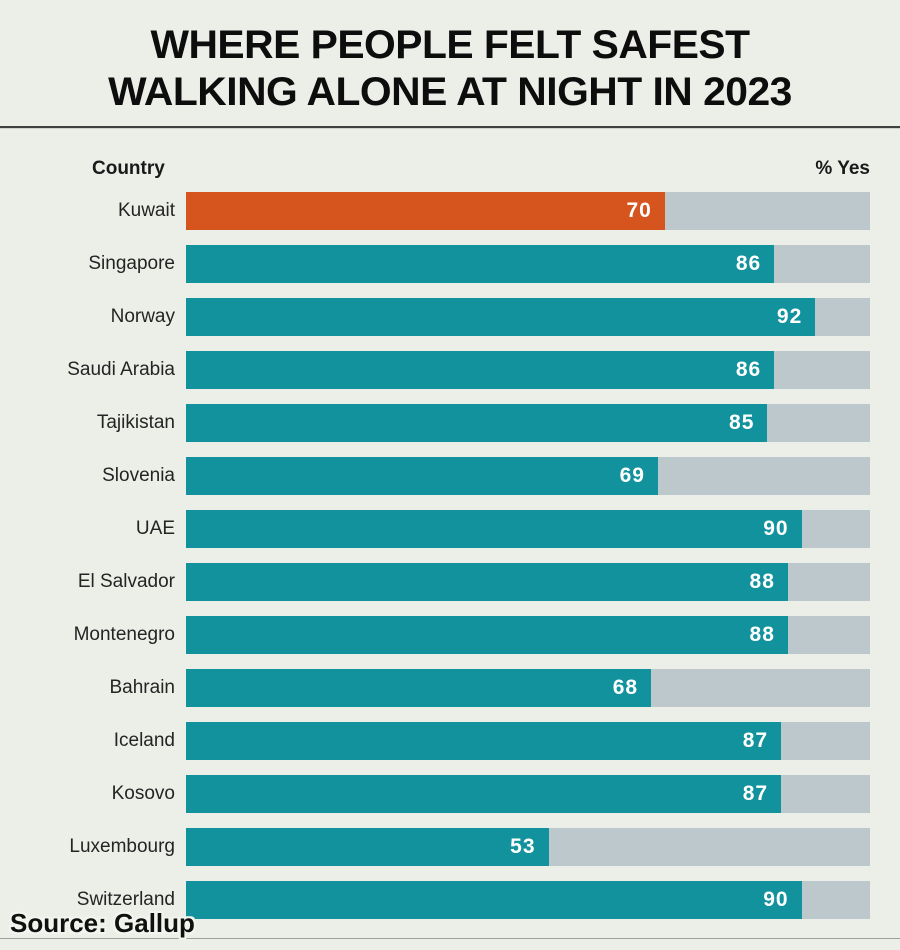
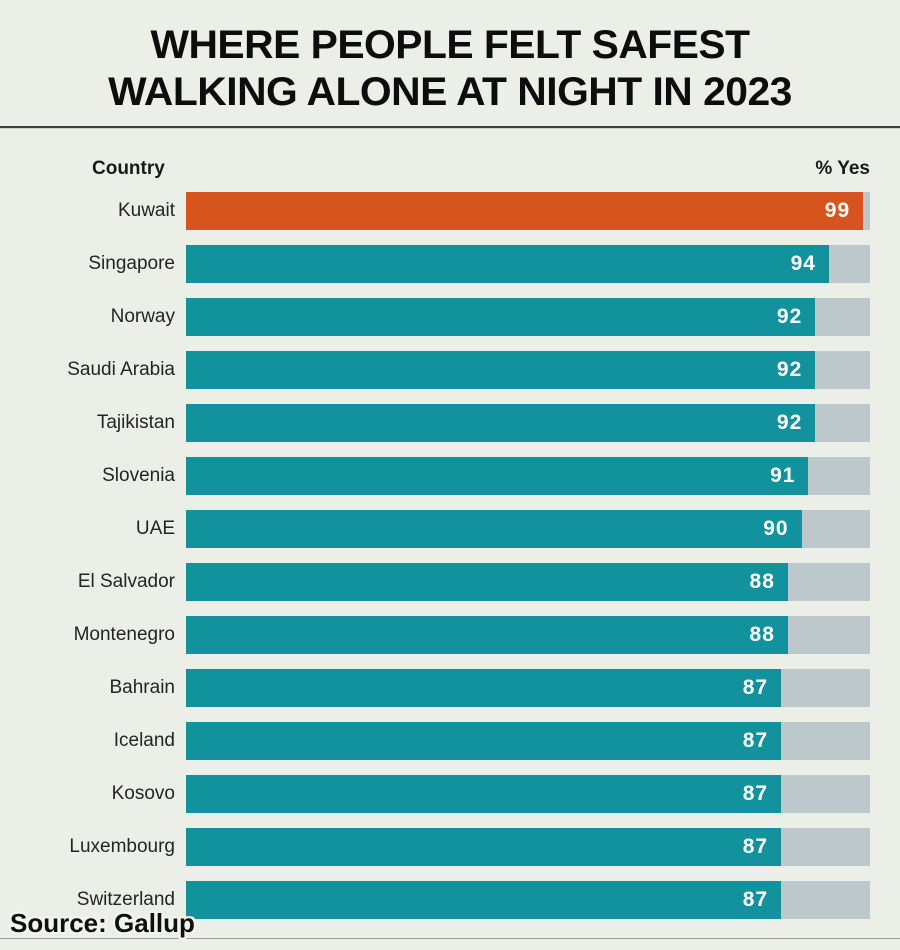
Kuwait: 70 -> 99
Singapore: 86 -> 94
Saudi Arabia: 86 -> 92
Tajikistan: 85 -> 92
Slovenia: 69 -> 91
Bahrain: 68 -> 87
Luxembourg: 53 -> 87
Switzerland: 90 -> 87
